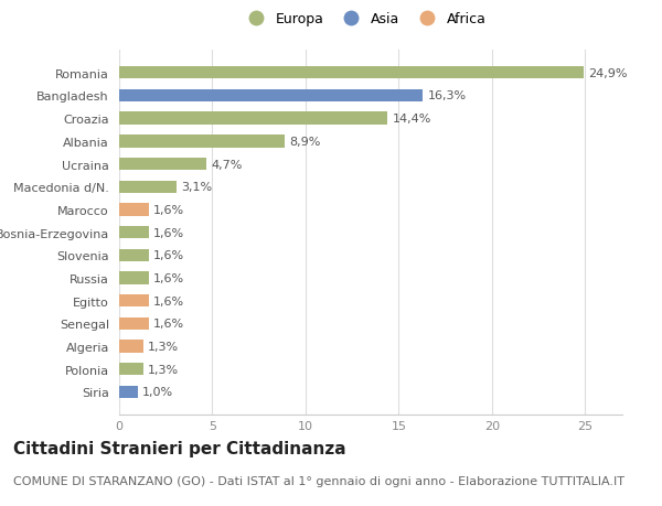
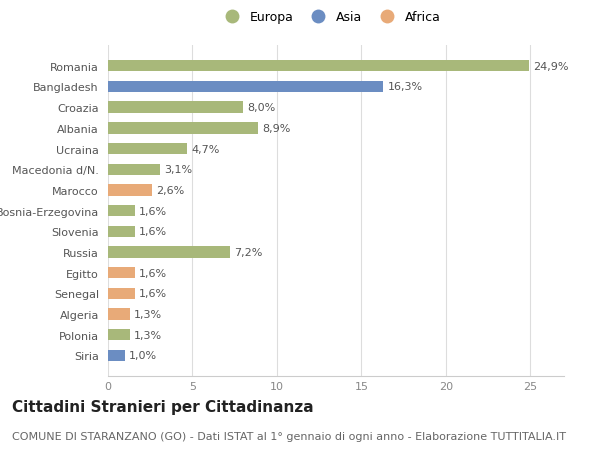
Croazia: 14,4% -> 8,0%
Marocco: 1,6% -> 2,6%
Russia: 1,6% -> 7,2%
